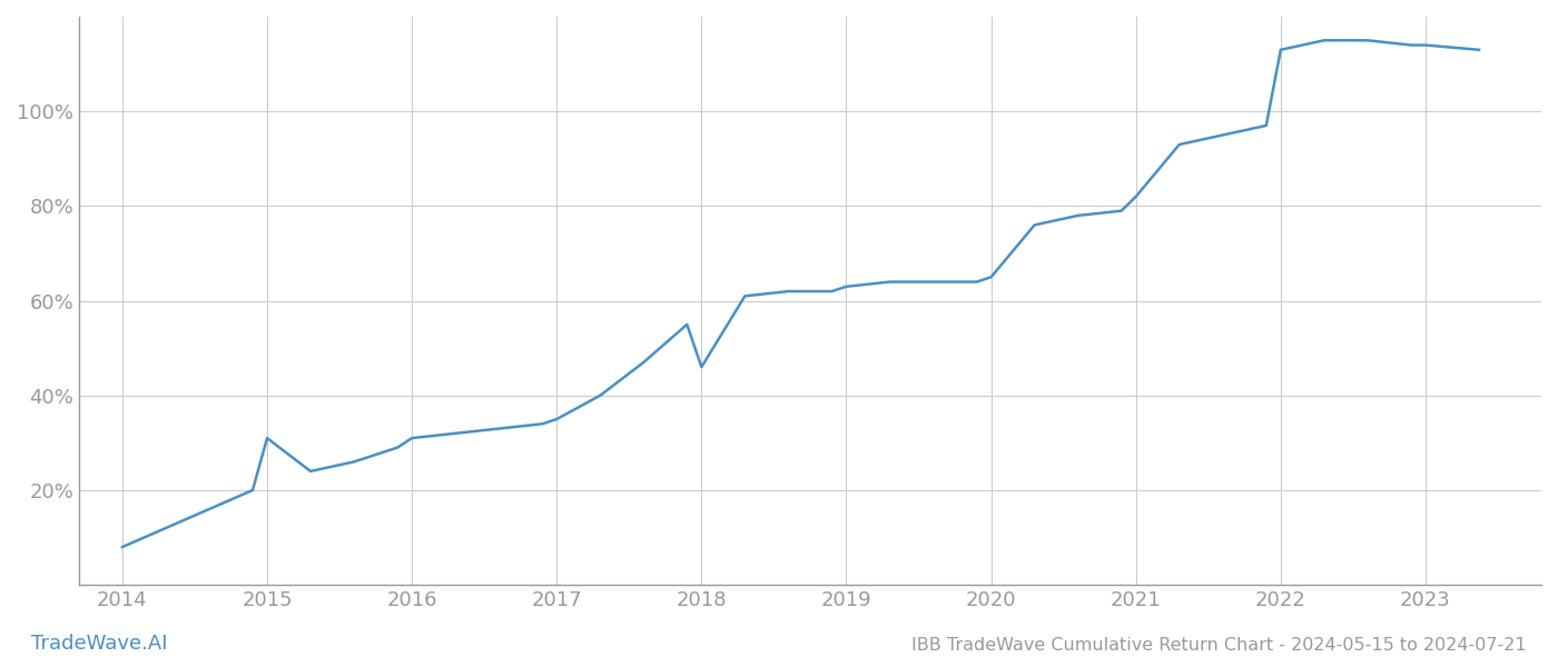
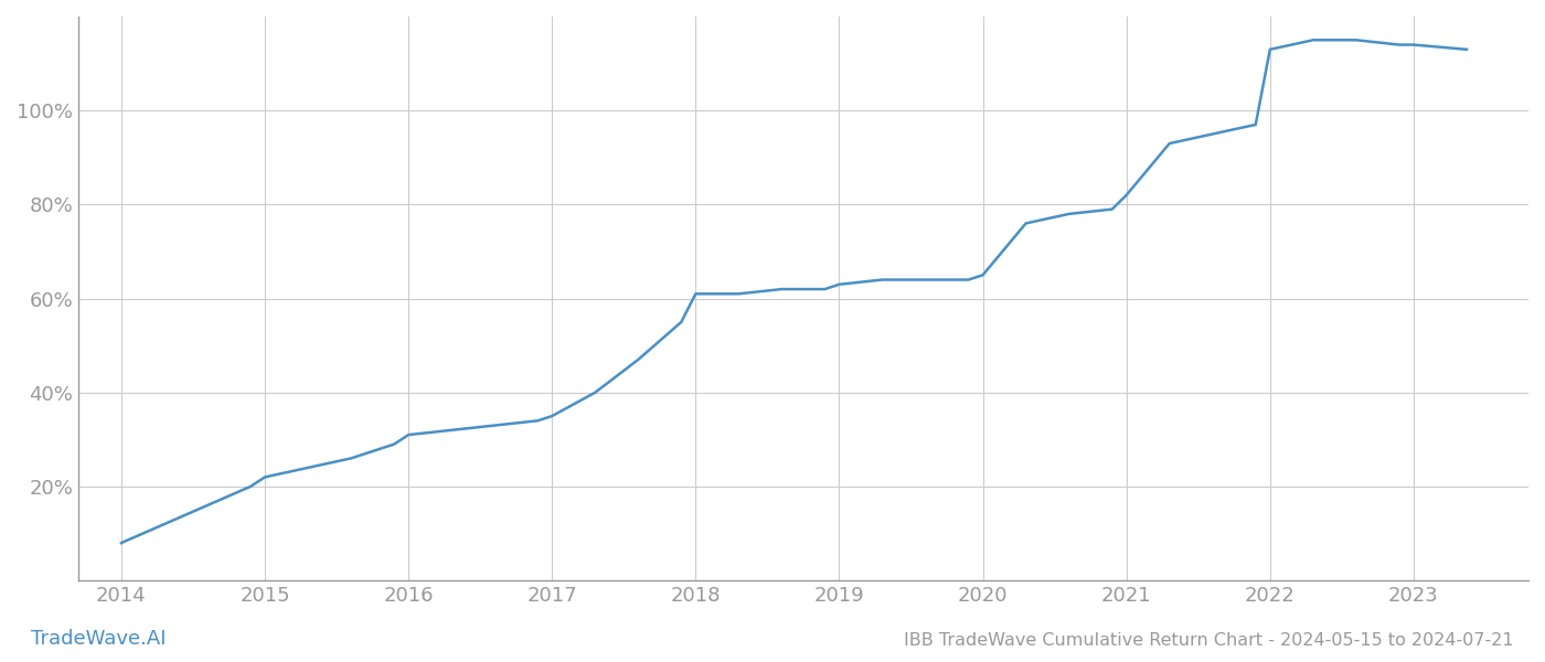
2015: 31% -> 22%
2018: 46% -> 61%
